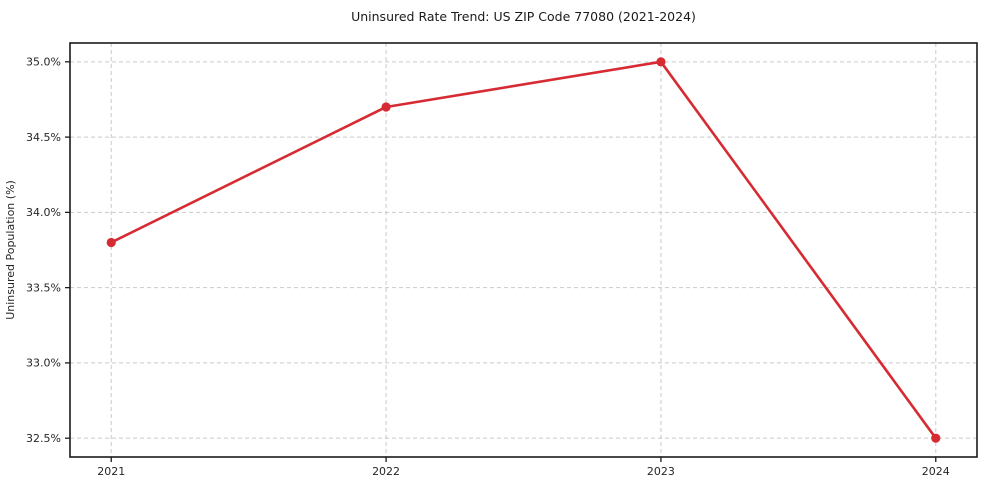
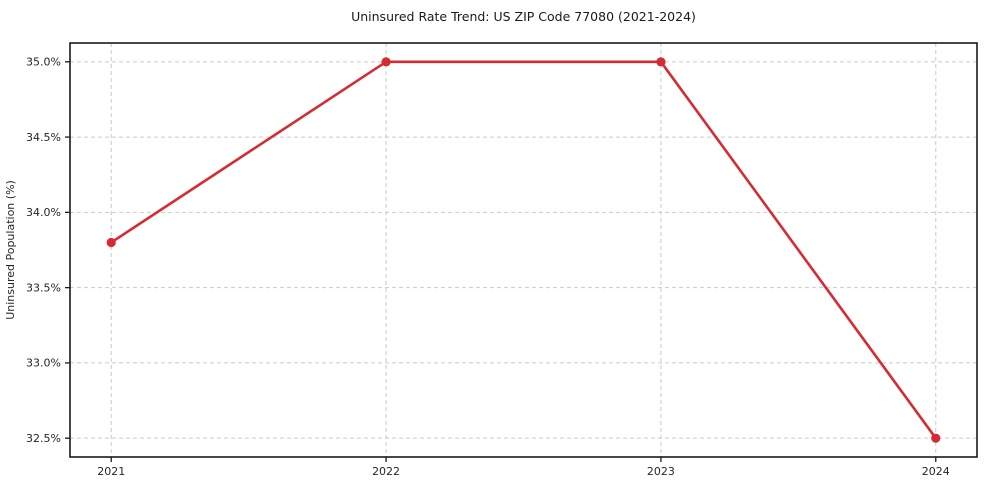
2022: 34.7% -> 35.0%
